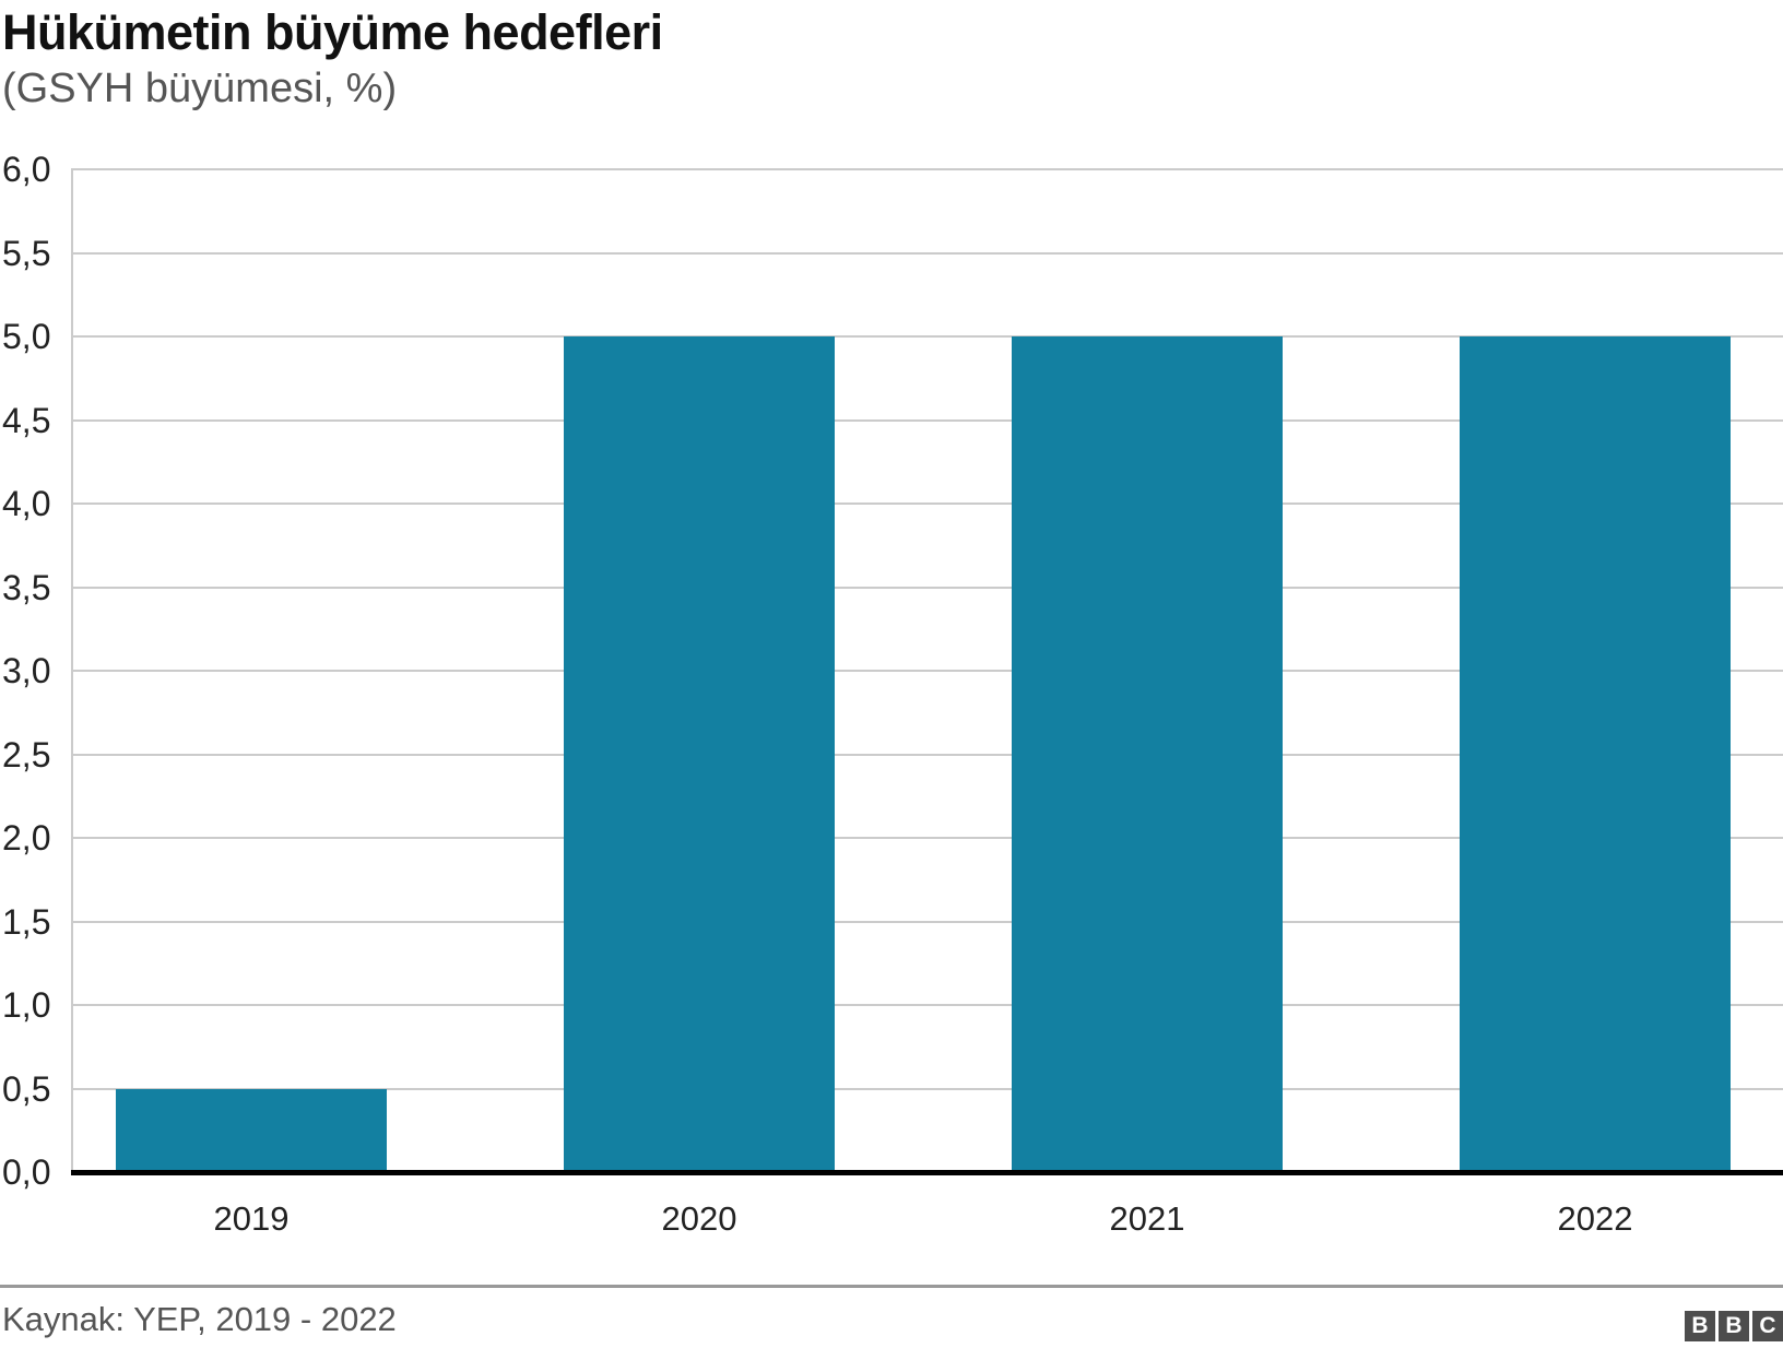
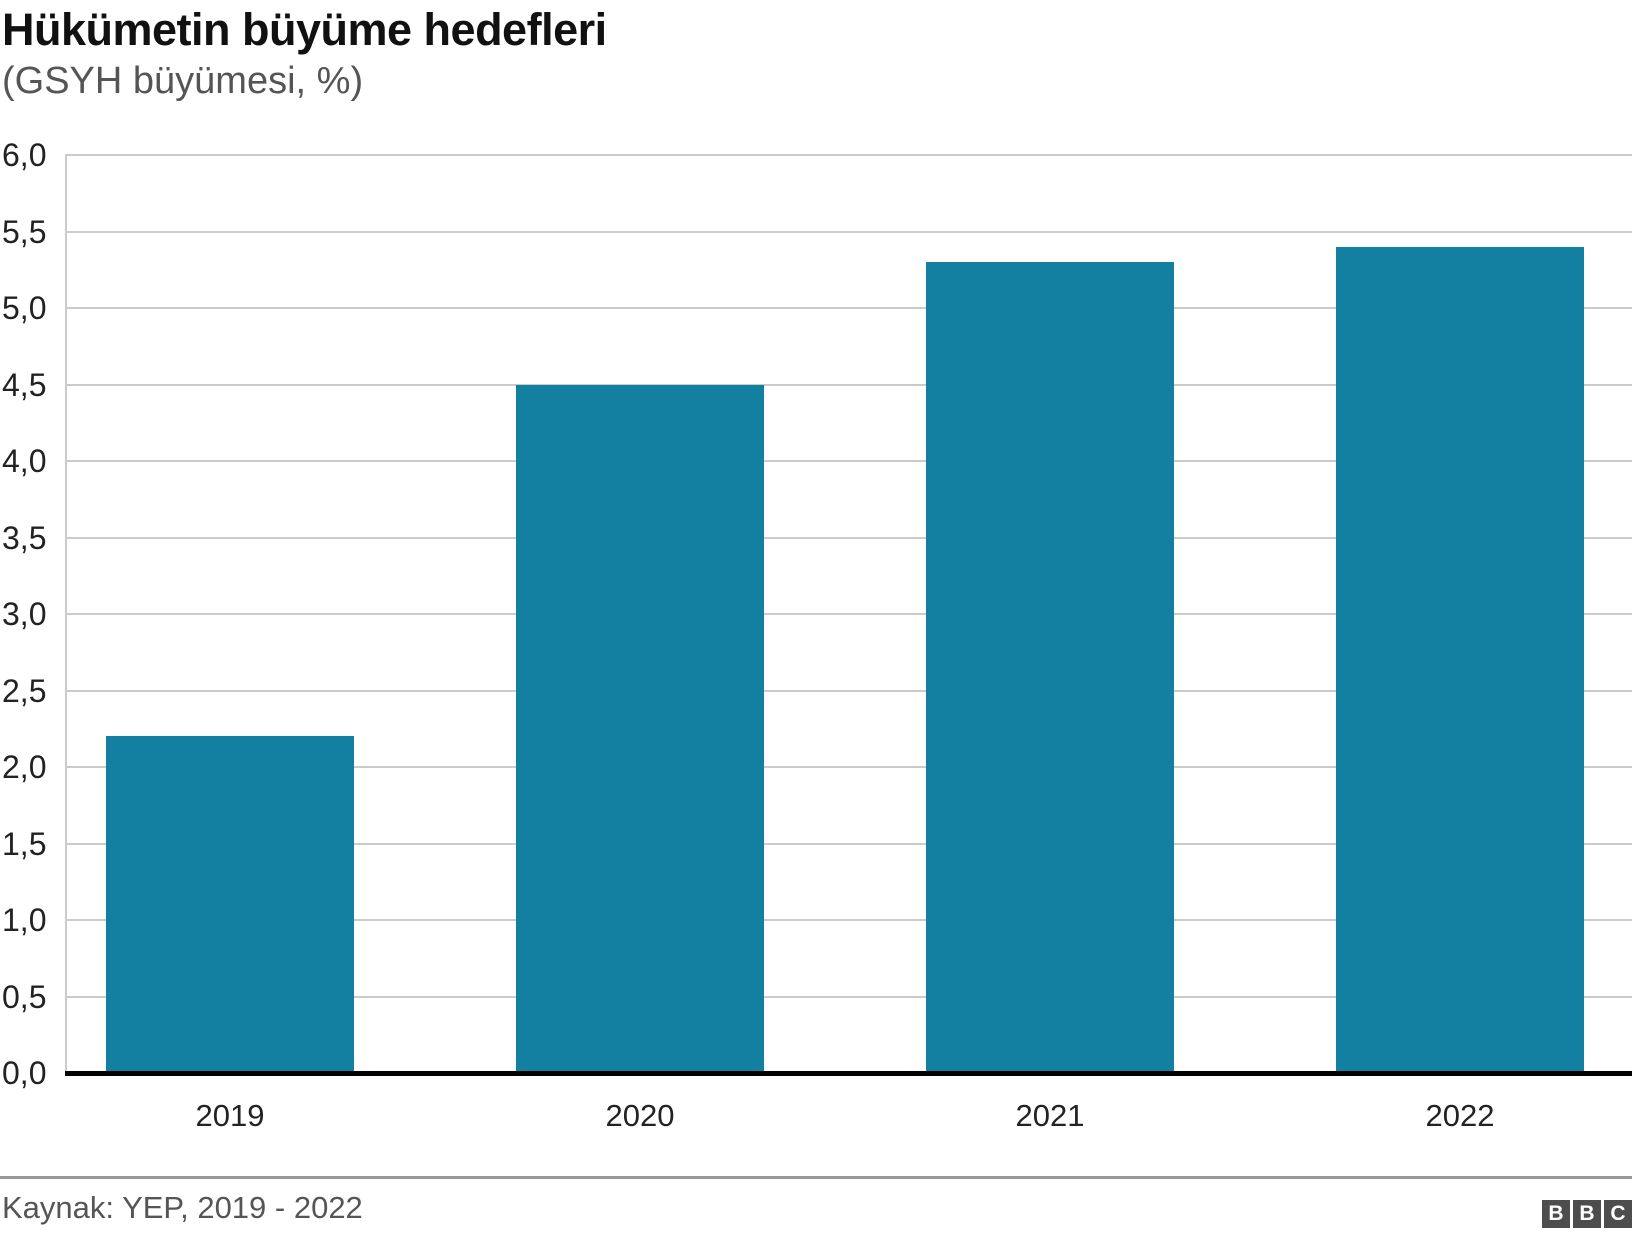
2019: 0,5 -> 2,2
2020: 5,0 -> 4,5
2021: 5,0 -> 5,3
2022: 5,0 -> 5,4
